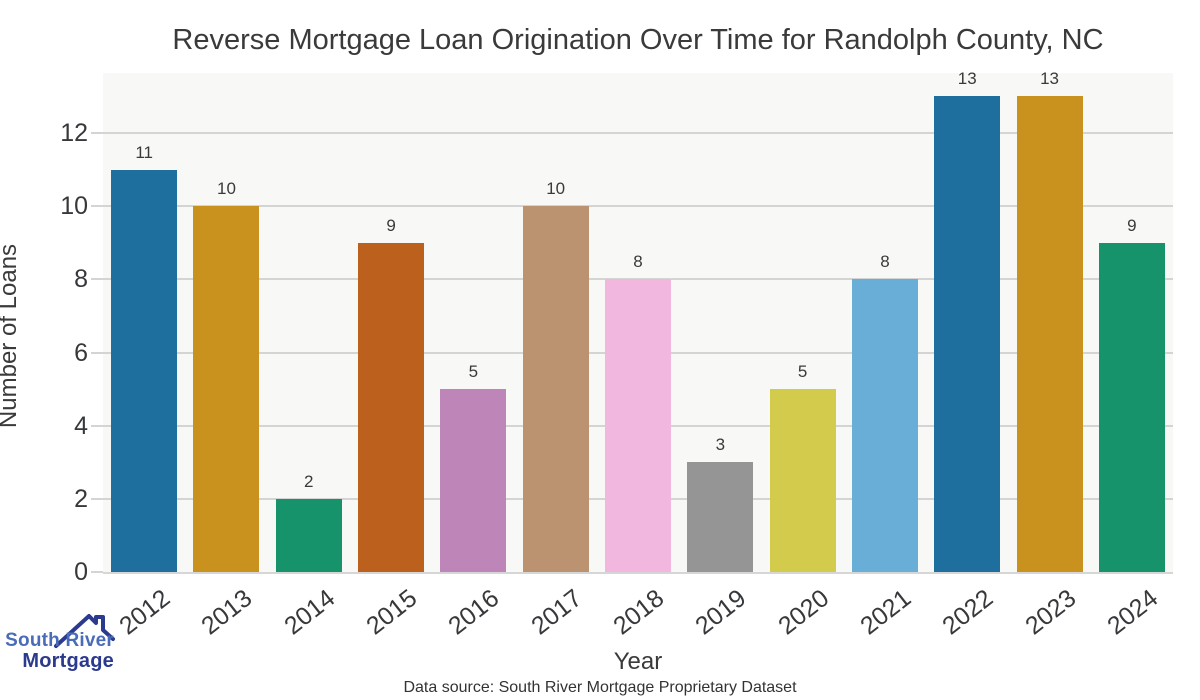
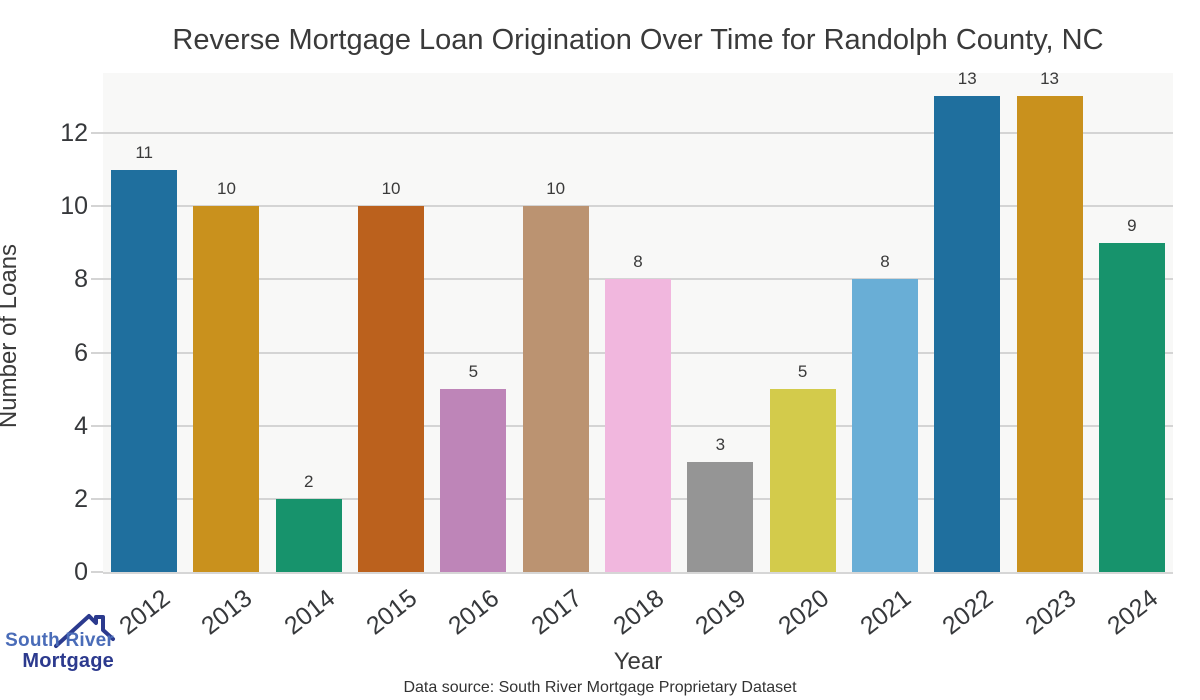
2015: 9 -> 10
